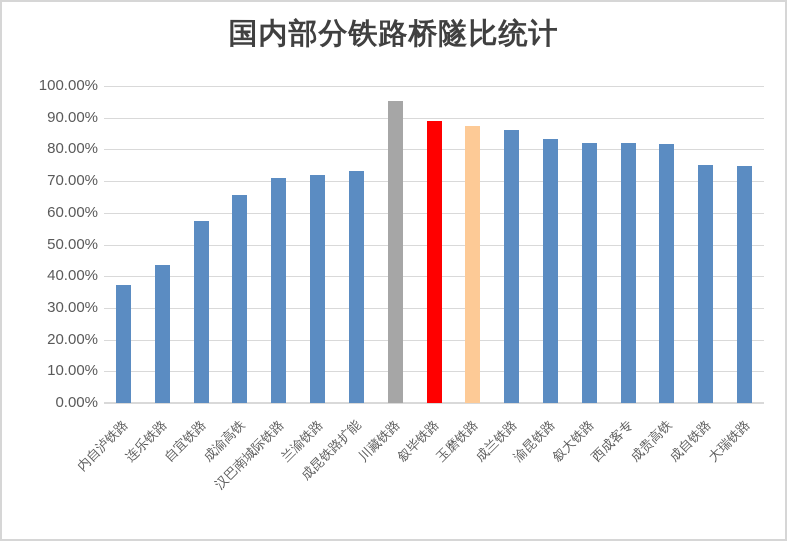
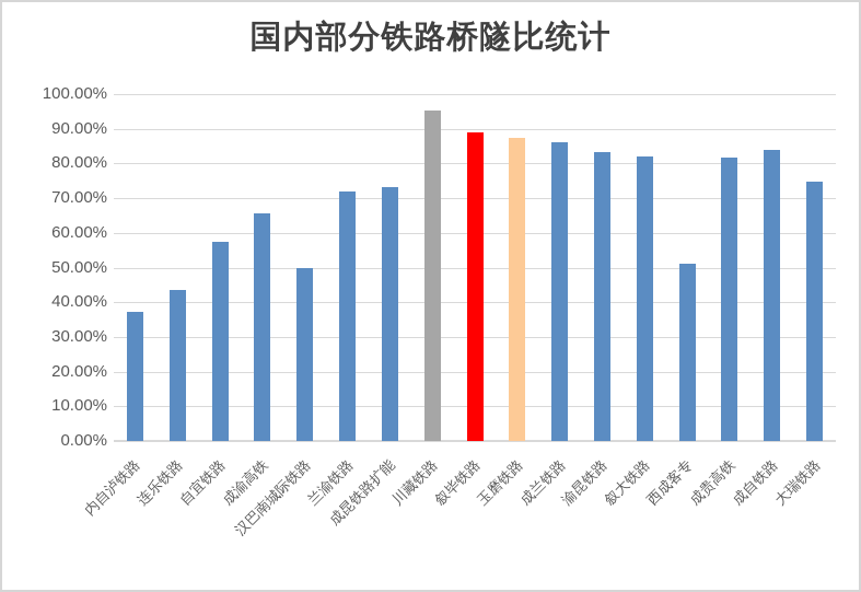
汉巴南城际铁路: 71% -> 50%
西成客专: 82% -> 51%
成自铁路: 75% -> 84%
